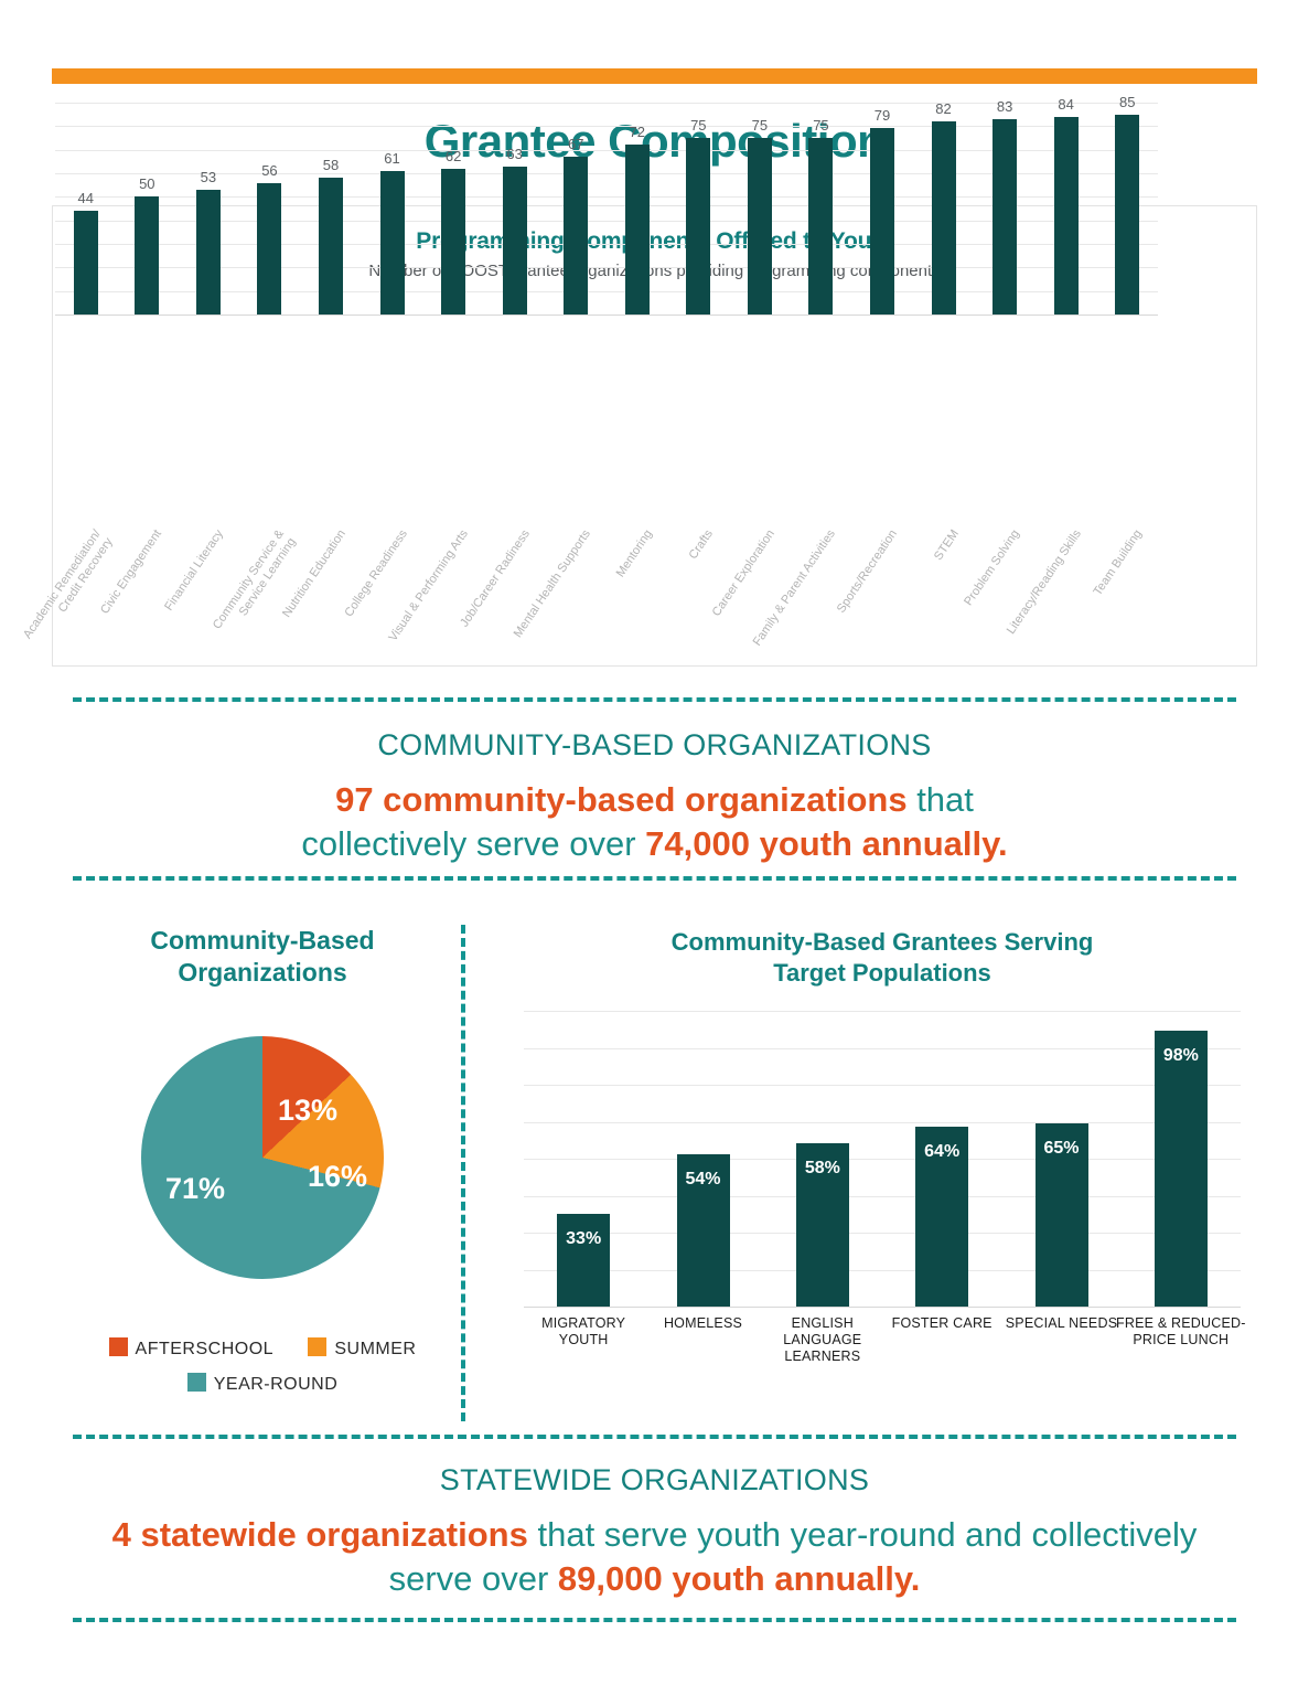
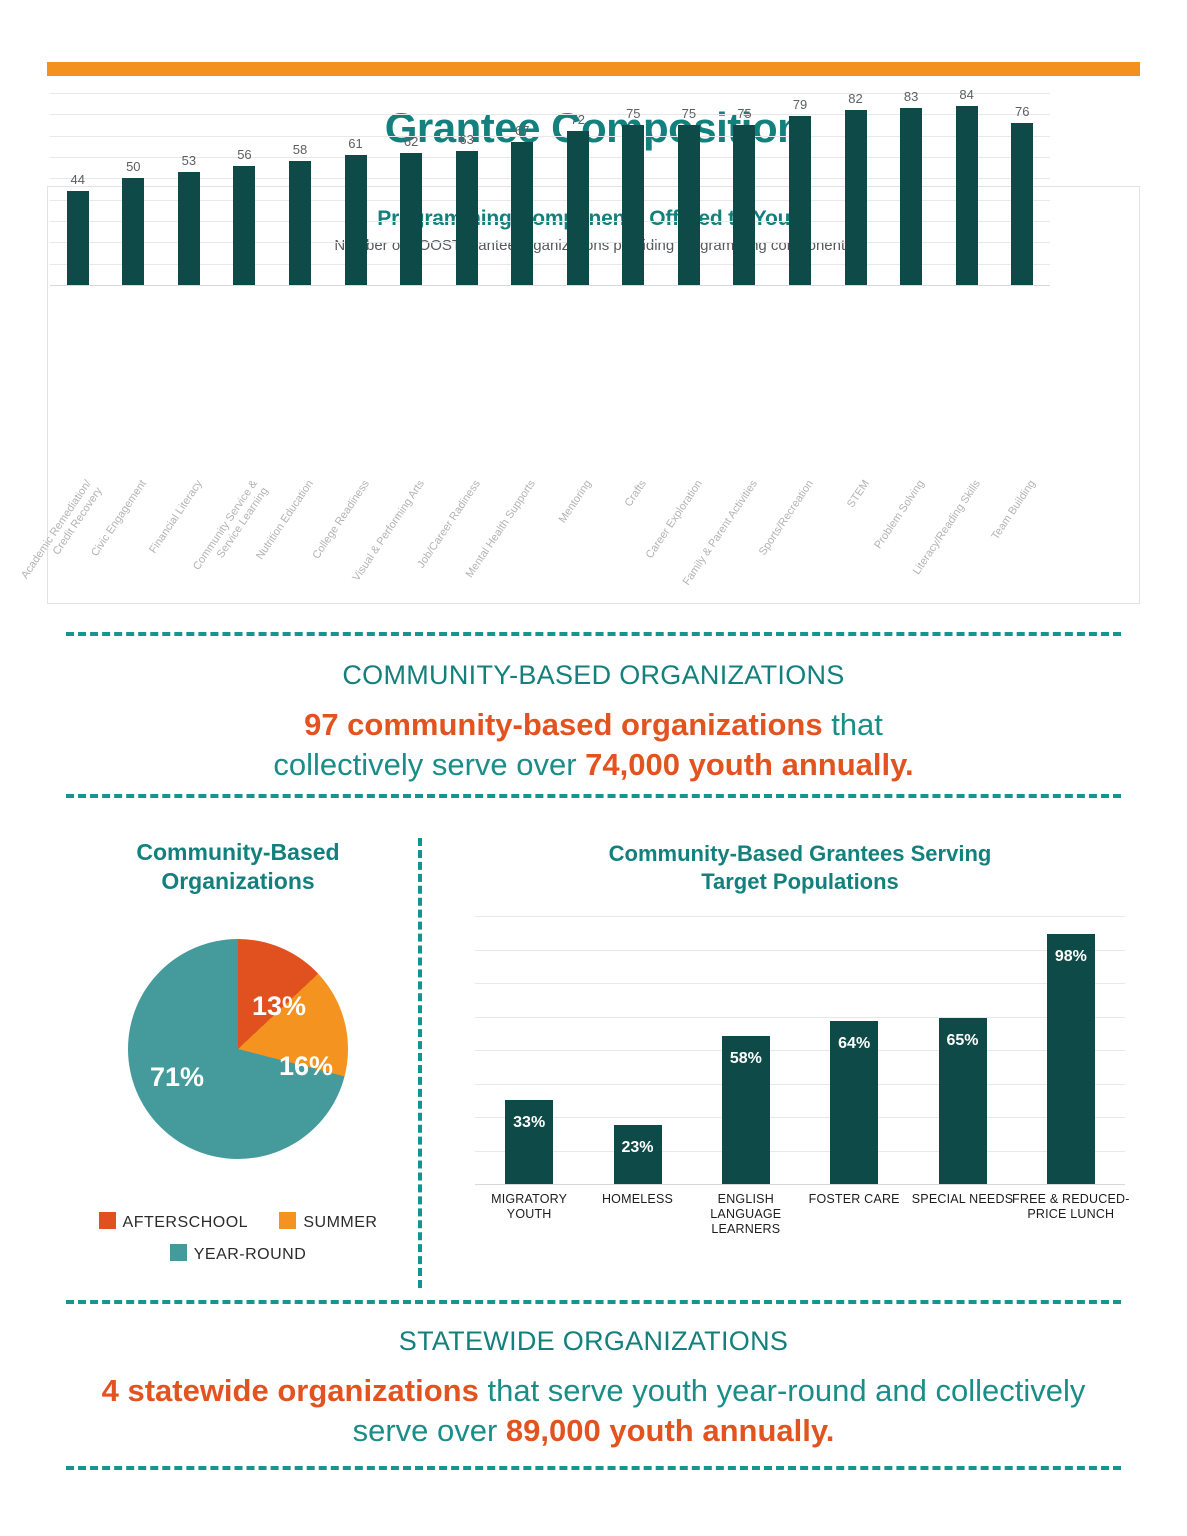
Programming Components Offered to Youth/Team Building: 85 -> 76
Community-Based Grantees Serving Target Populations/HOMELESS: 54% -> 23%
